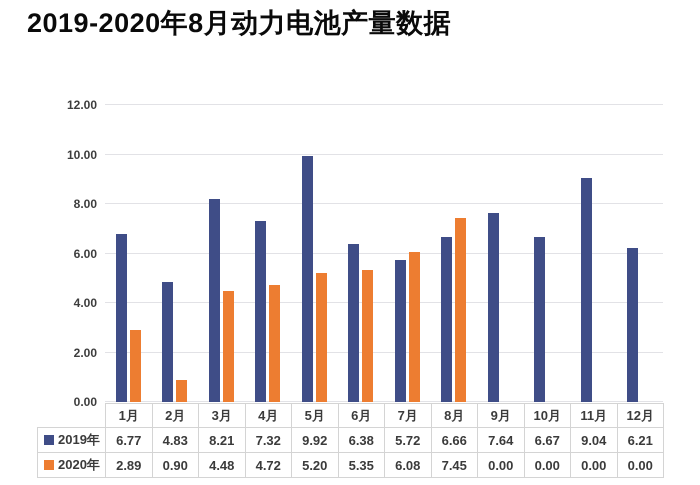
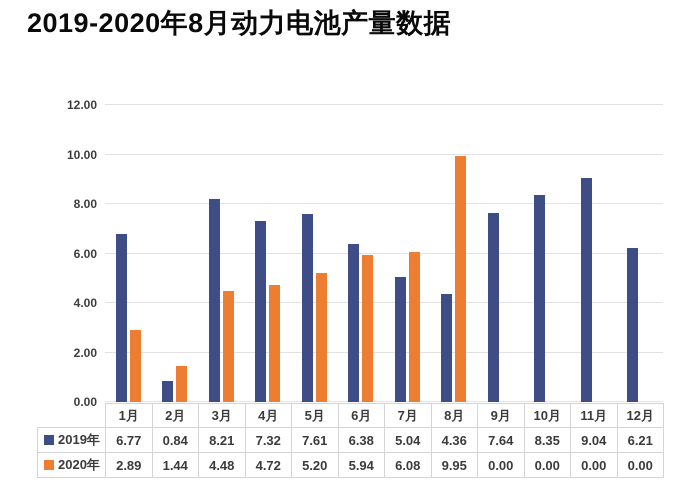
2019年/2月: 4.83 -> 0.84
2020年/2月: 0.90 -> 1.44
2019年/5月: 9.92 -> 7.61
2020年/6月: 5.35 -> 5.94
2019年/7月: 5.72 -> 5.04
2019年/8月: 6.66 -> 4.36
2020年/8月: 7.45 -> 9.95
2019年/10月: 6.67 -> 8.35
